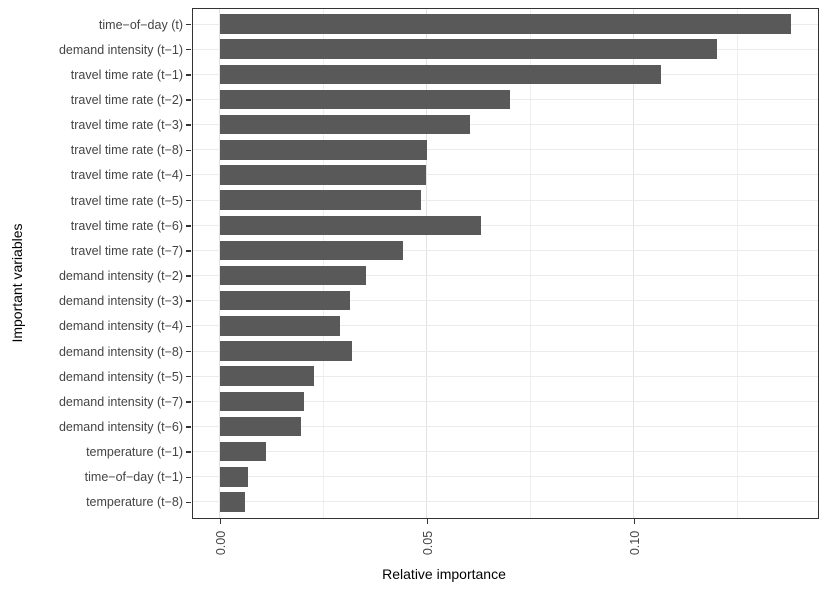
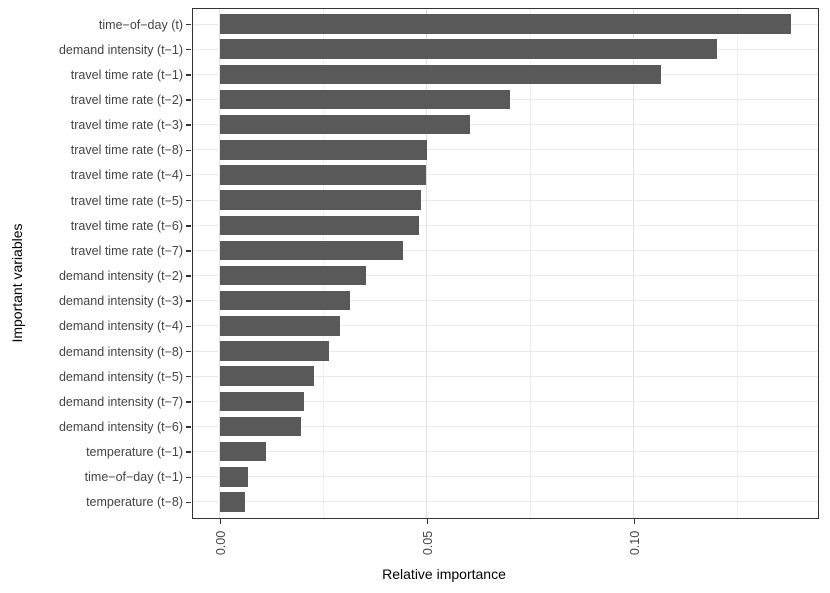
travel time rate (t−6): 0.063 -> 0.048
demand intensity (t−8): 0.032 -> 0.026
